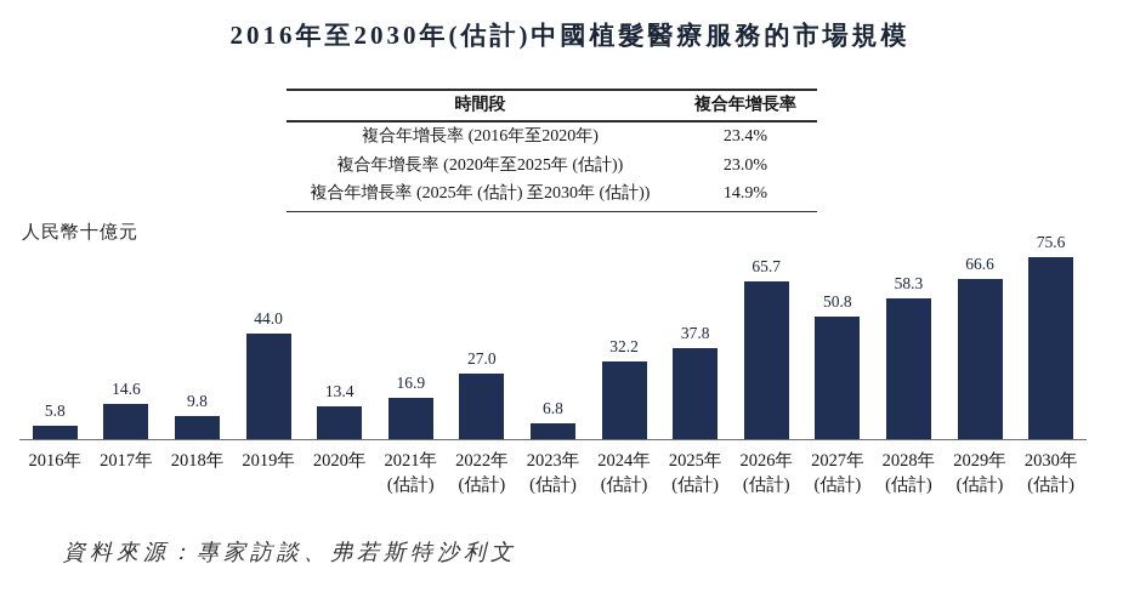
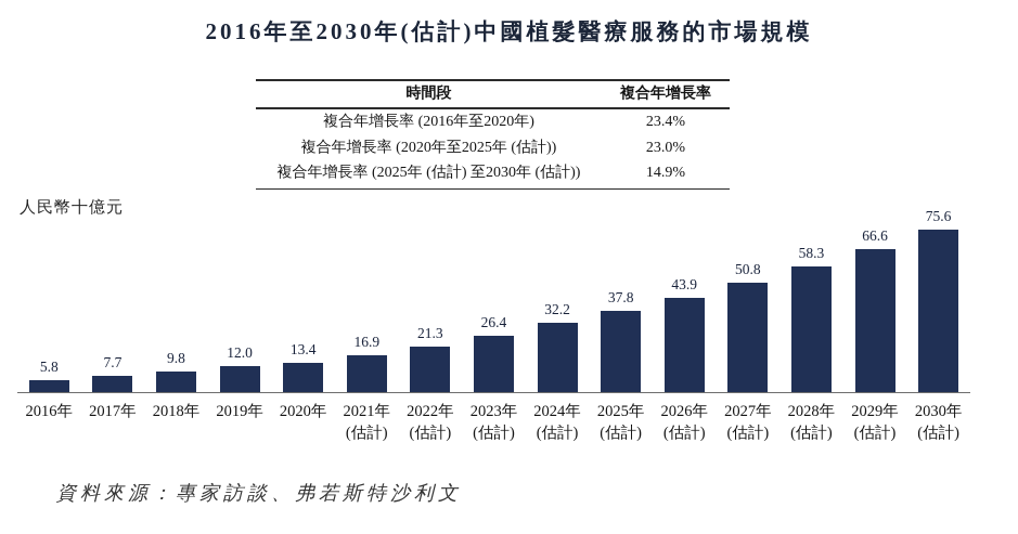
2017年: 14.6 -> 7.7
2019年: 44.0 -> 12.0
2022年: 27.0 -> 21.3
2023年: 6.8 -> 26.4
2026年: 65.7 -> 43.9
